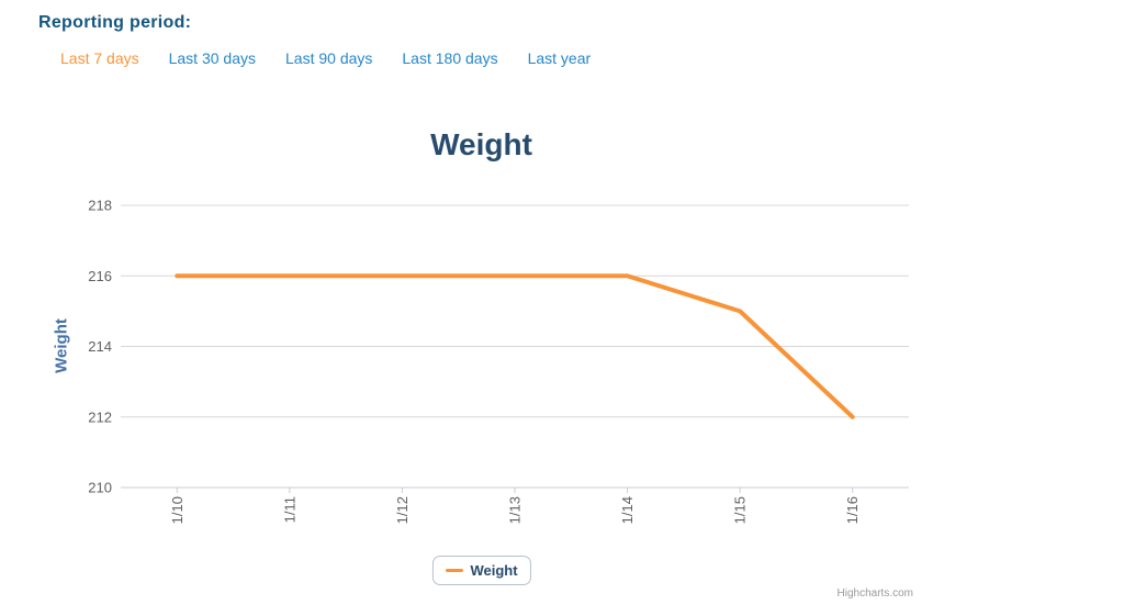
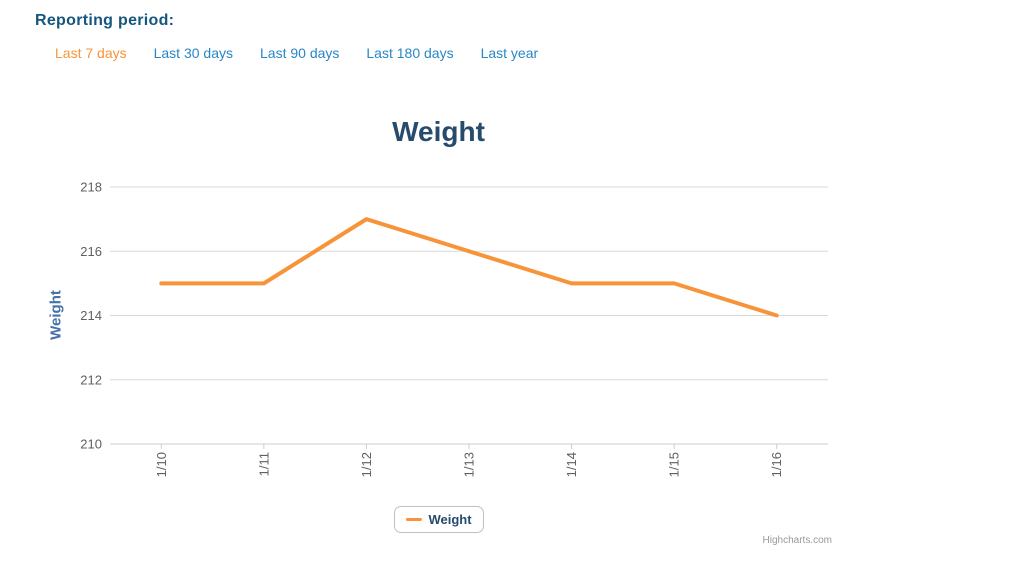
1/10: 216 -> 215
1/11: 216 -> 215
1/12: 216 -> 217
1/14: 216 -> 215
1/16: 212 -> 214
